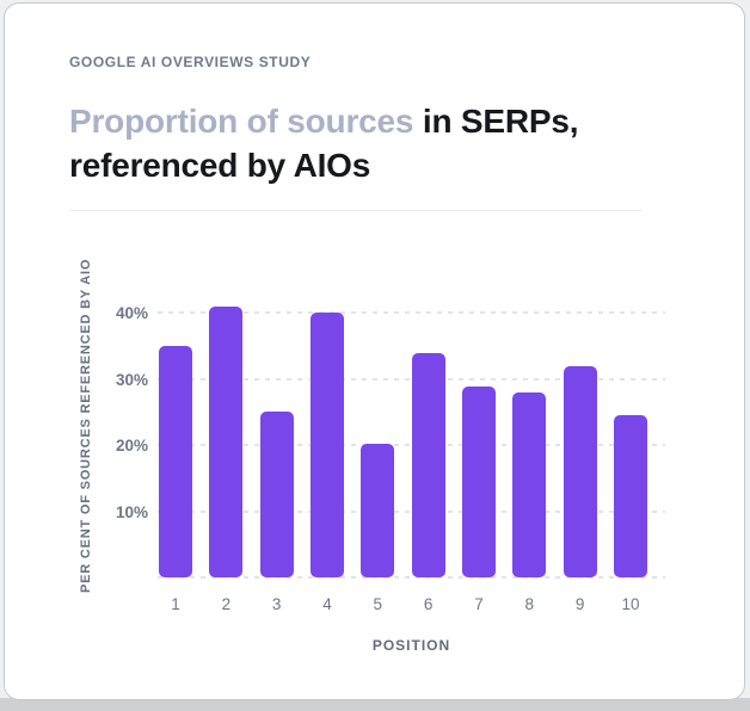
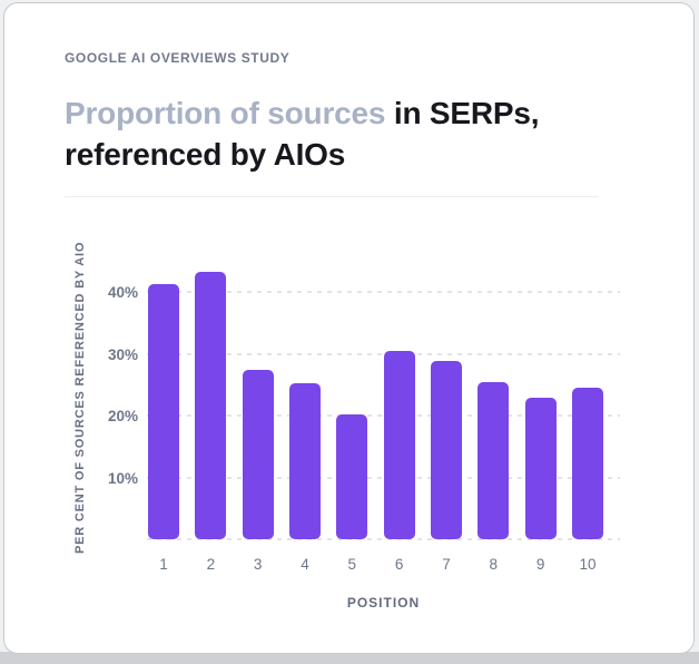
1: 35% -> 41%
2: 41% -> 43%
3: 25% -> 28%
4: 40% -> 25%
6: 34% -> 30%
8: 28% -> 25%
9: 32% -> 23%
